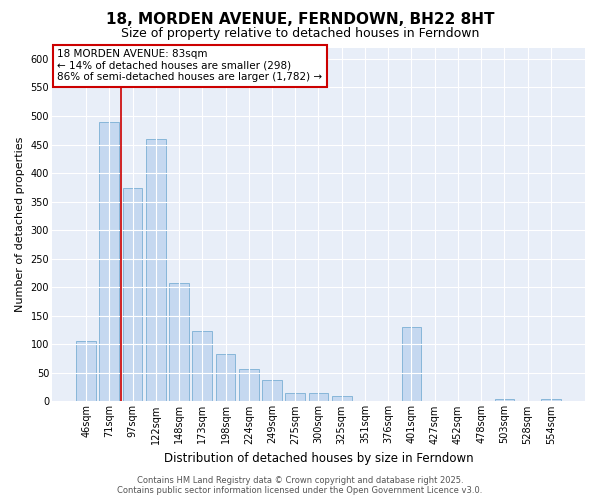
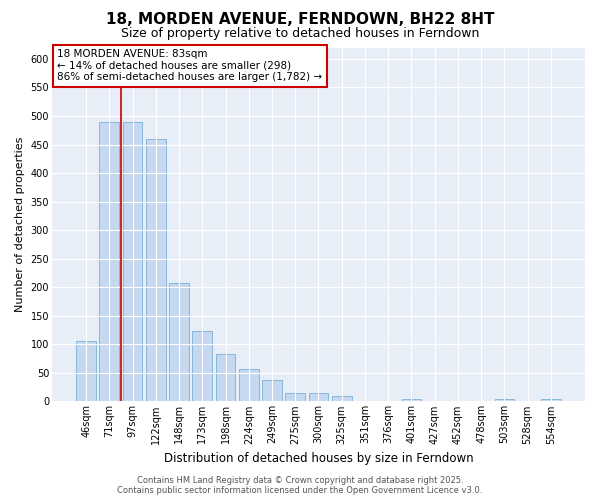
97sqm: 374 -> 490
401sqm: 130 -> 5
